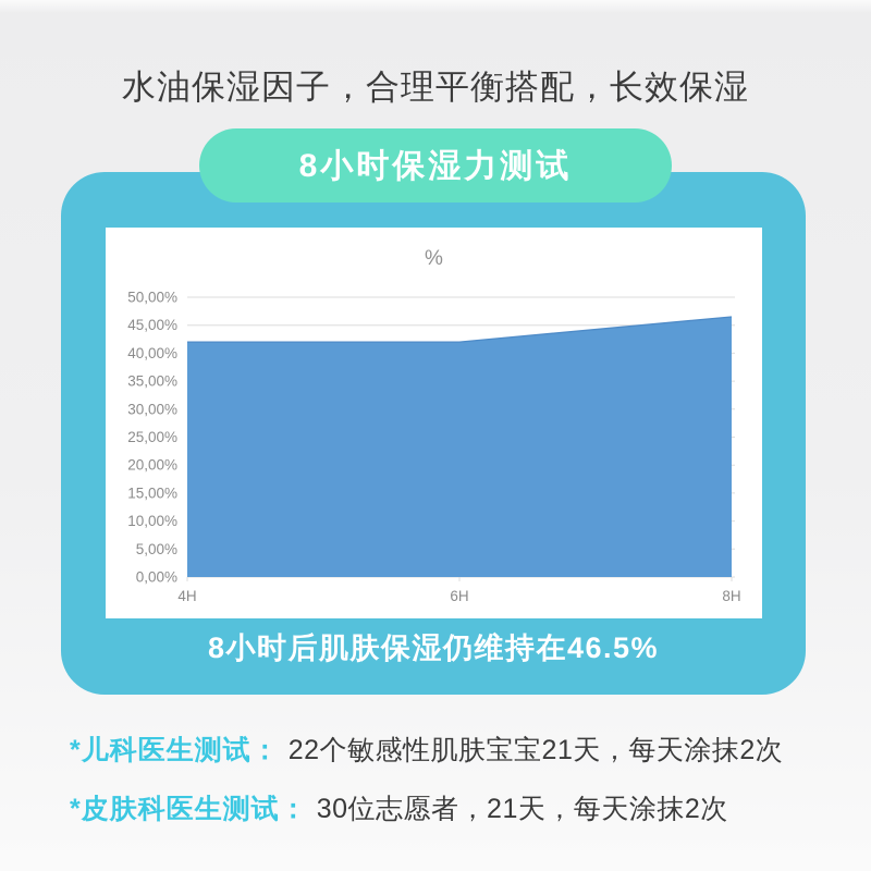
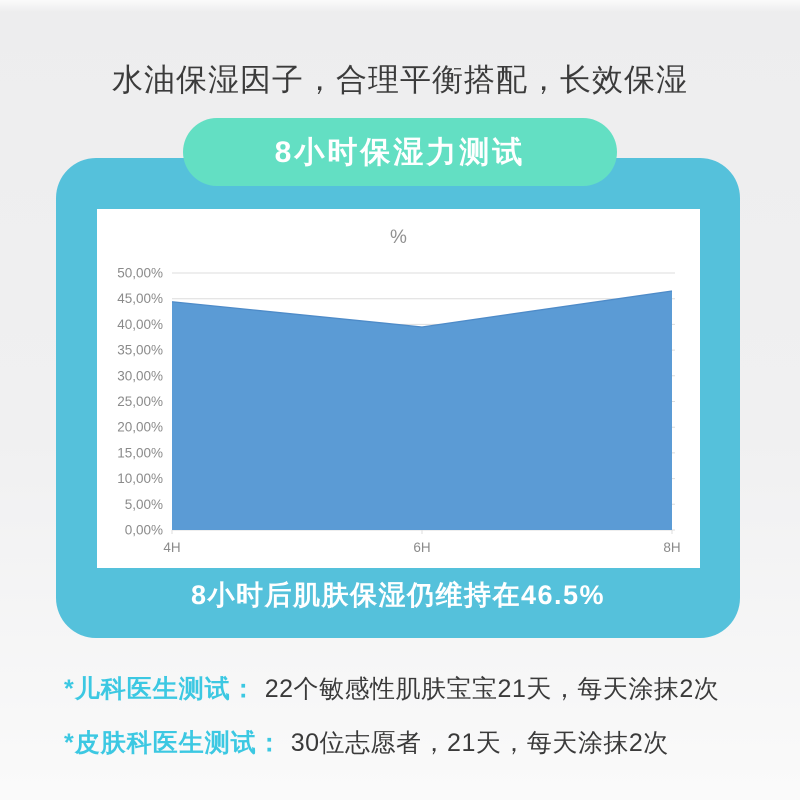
4H: 42% -> 44%
6H: 42% -> 40%
